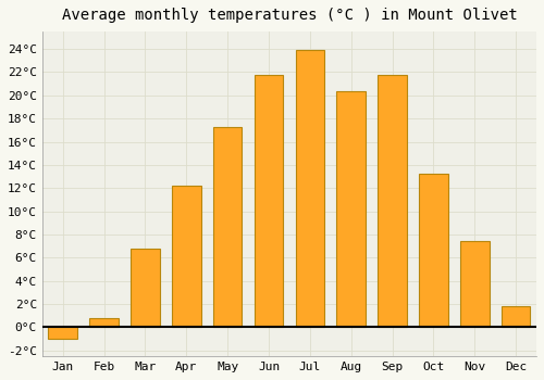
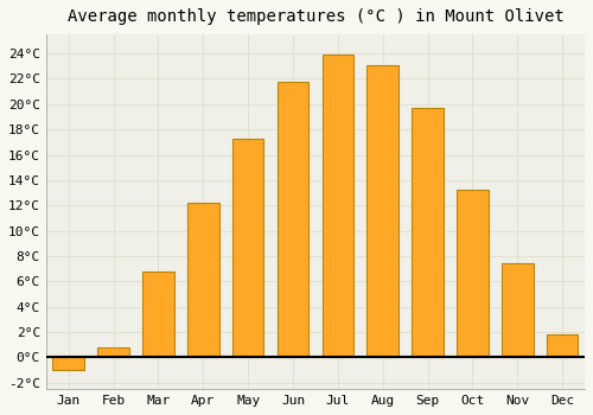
Aug: 20.4°C -> 23.1°C
Sep: 21.8°C -> 19.7°C
